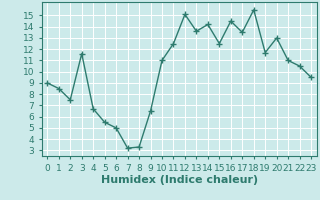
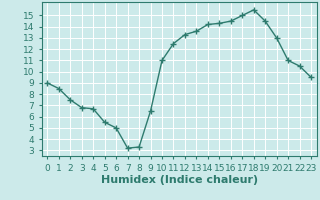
3: 11.6 -> 6.8
12: 15.1 -> 13.3
15: 12.5 -> 14.3
17: 13.5 -> 15.0
19: 11.7 -> 14.5
